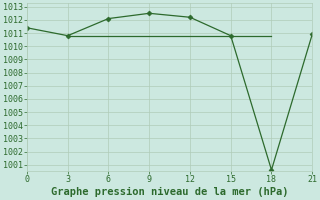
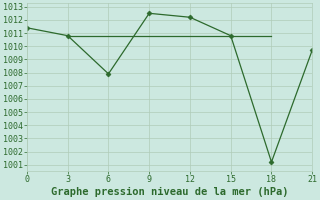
6: 1012.1 -> 1007.9
18: 1000.6 -> 1001.2
21: 1010.9 -> 1009.7
